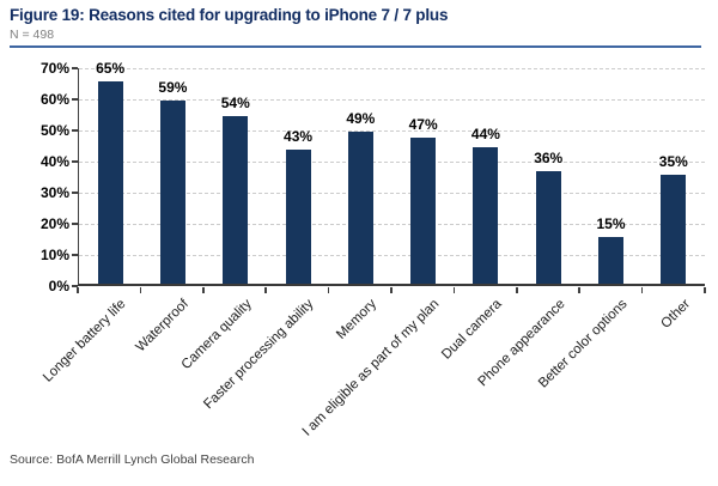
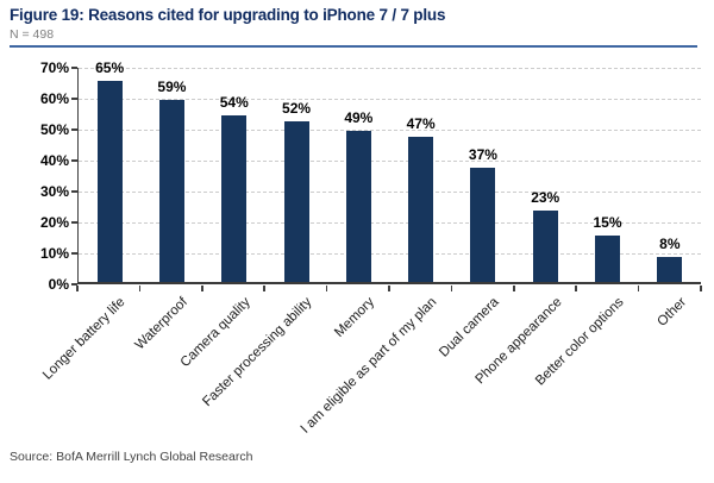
Faster processing ability: 43% -> 52%
Dual camera: 44% -> 37%
Phone appearance: 36% -> 23%
Other: 35% -> 8%
